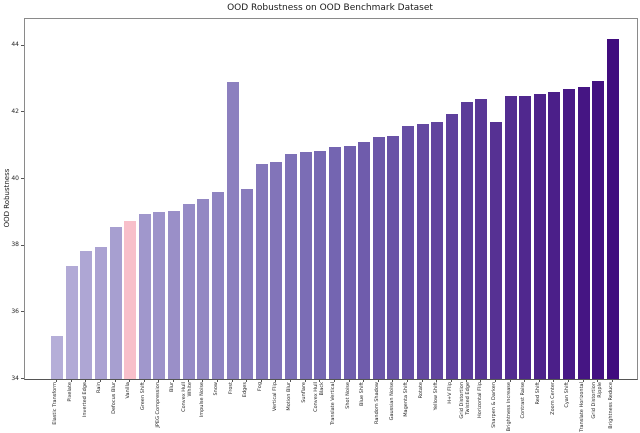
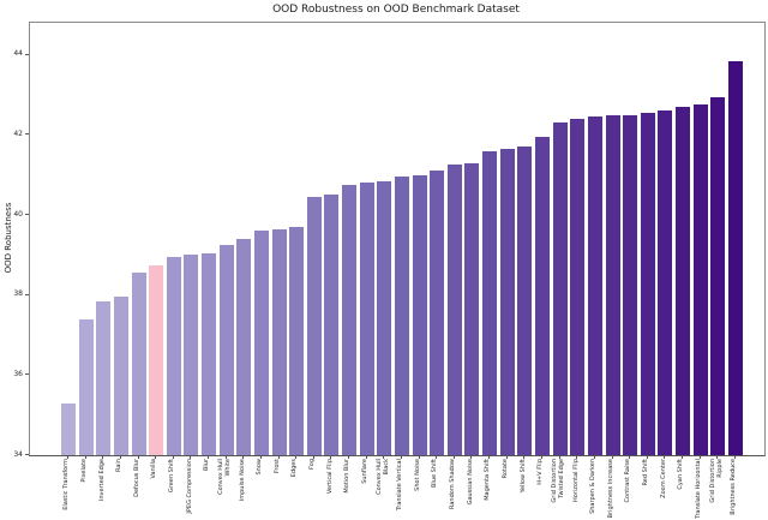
Frost: 42.9 -> 39.6
Sharpen & Darken: 41.7 -> 42.5
Brightness Reduce: 44.2 -> 43.9
